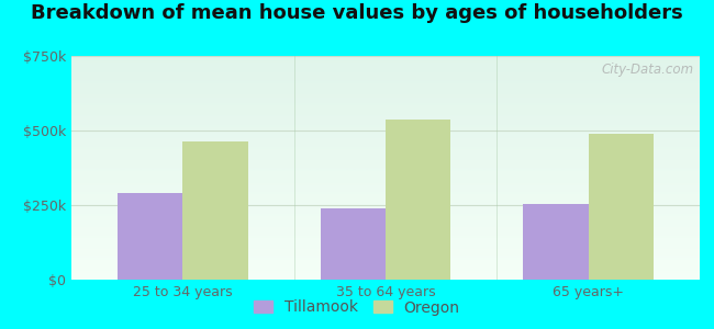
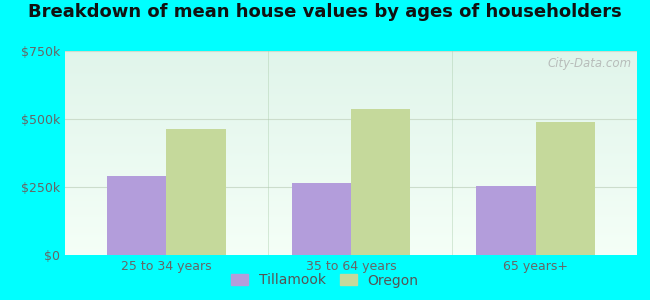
Tillamook/35 to 64 years: $240k -> $265k
